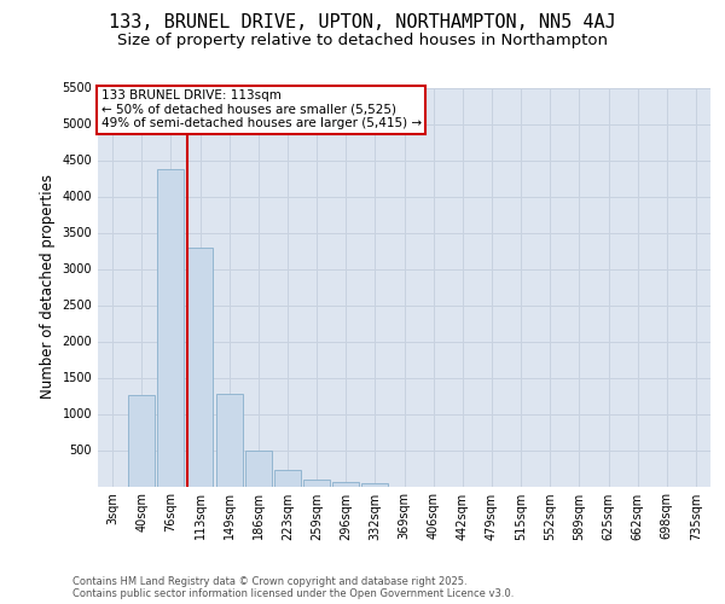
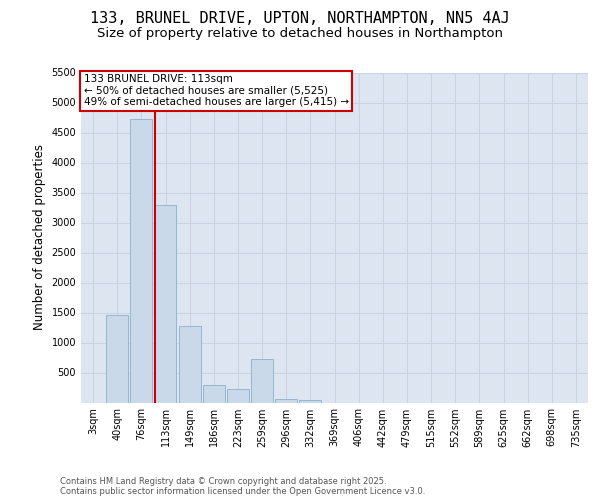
40sqm: 1260 -> 1460
76sqm: 4380 -> 4720
186sqm: 500 -> 300
259sqm: 90 -> 720
